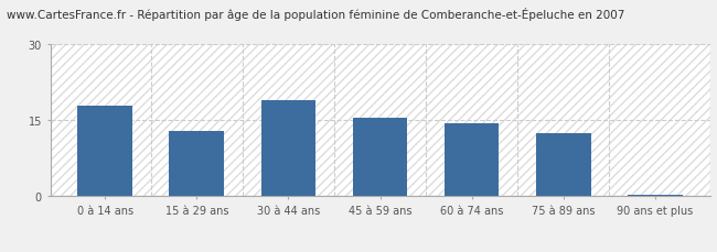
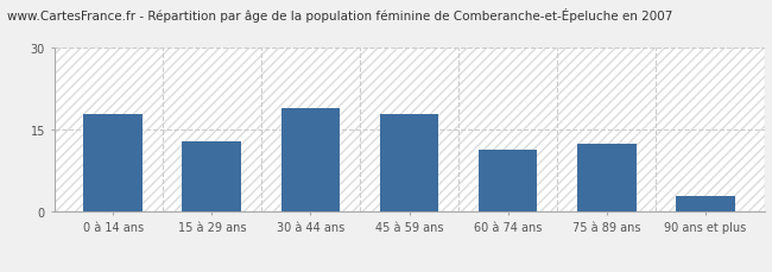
45 à 59 ans: 15.5 -> 18.0
60 à 74 ans: 14.5 -> 11.5
90 ans et plus: 0.3 -> 3.0
